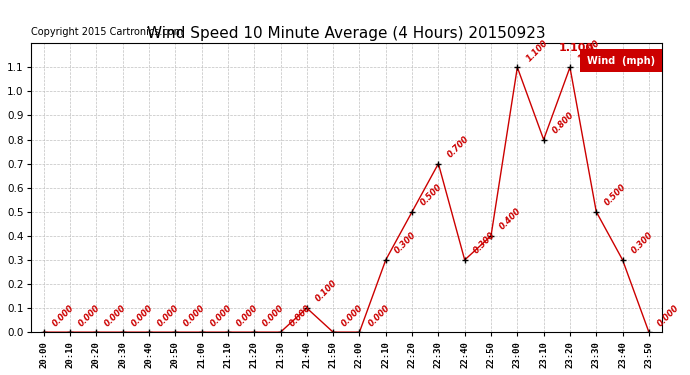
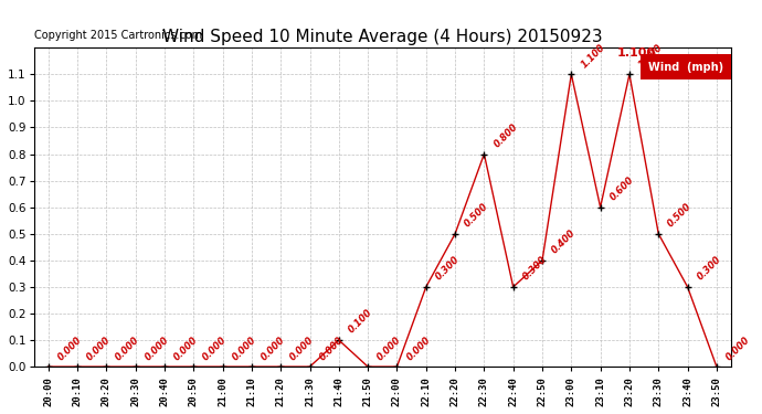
22:30: 0.700 -> 0.800
23:10: 0.800 -> 0.600
